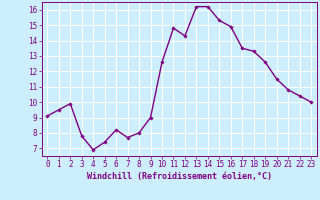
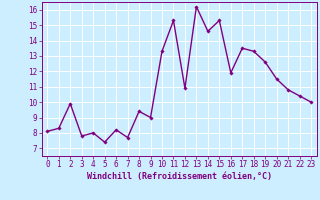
0: 9.1 -> 8.1
1: 9.5 -> 8.3
4: 6.9 -> 8.0
8: 8.0 -> 9.4
10: 12.6 -> 13.3
11: 14.8 -> 15.3
12: 14.3 -> 10.9
14: 16.2 -> 14.6
16: 14.9 -> 11.9
